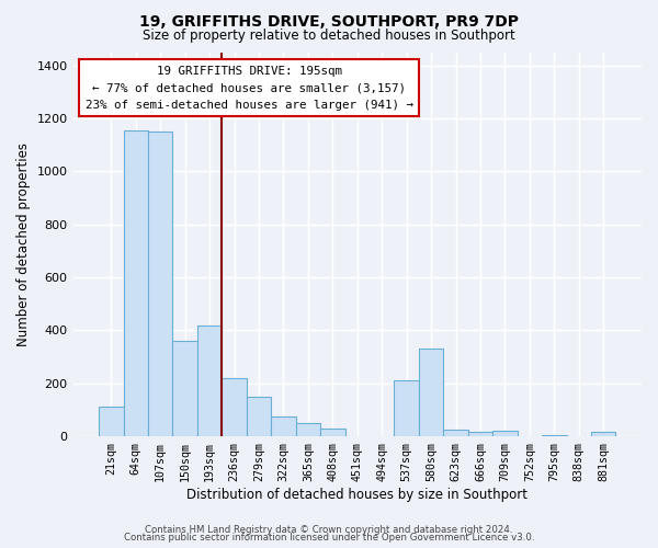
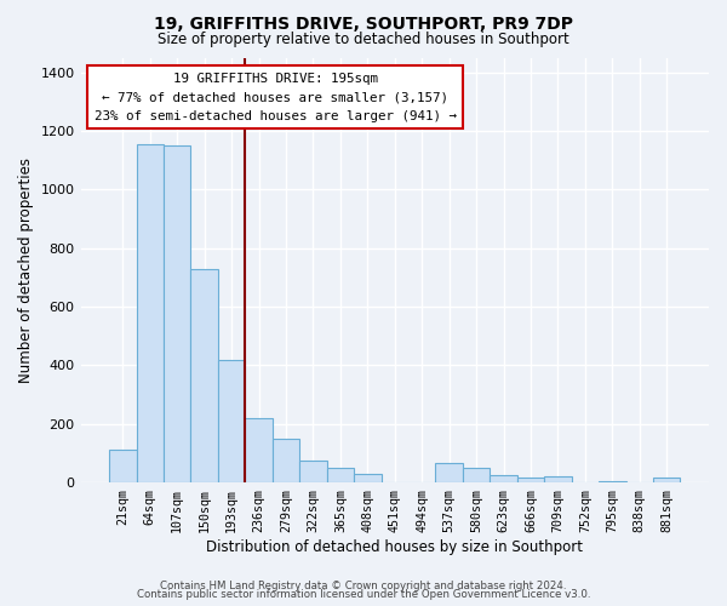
150sqm: 360 -> 730
537sqm: 210 -> 65
580sqm: 330 -> 50
